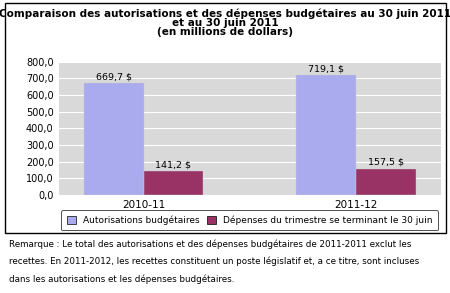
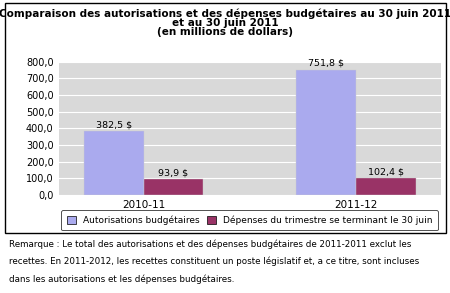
Autorisations budgétaires/2010-11: 669,7 -> 382,5
Dépenses du trimestre se terminant le 30 juin/2010-11: 141,2 -> 93,9
Autorisations budgétaires/2011-12: 719,1 -> 751,8
Dépenses du trimestre se terminant le 30 juin/2011-12: 157,5 -> 102,4
